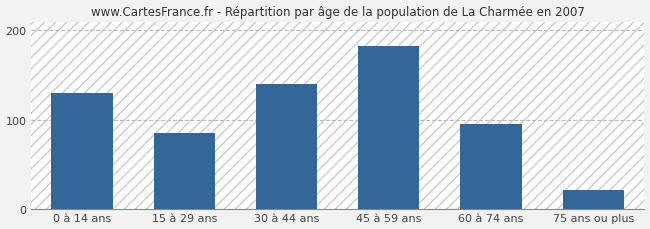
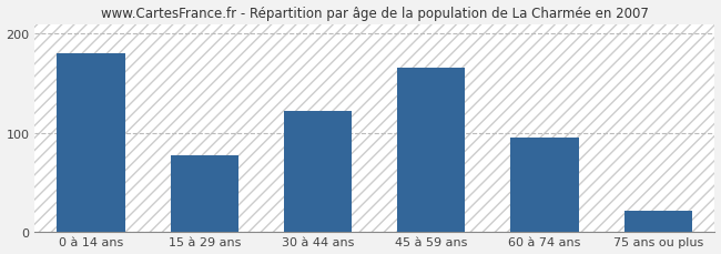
0 à 14 ans: 130 -> 180
15 à 29 ans: 85 -> 78
30 à 44 ans: 140 -> 122
45 à 59 ans: 183 -> 166
